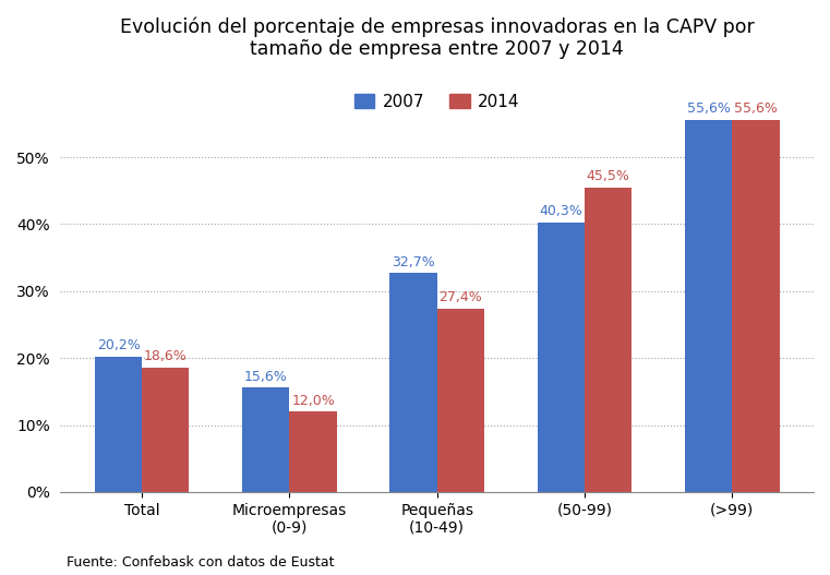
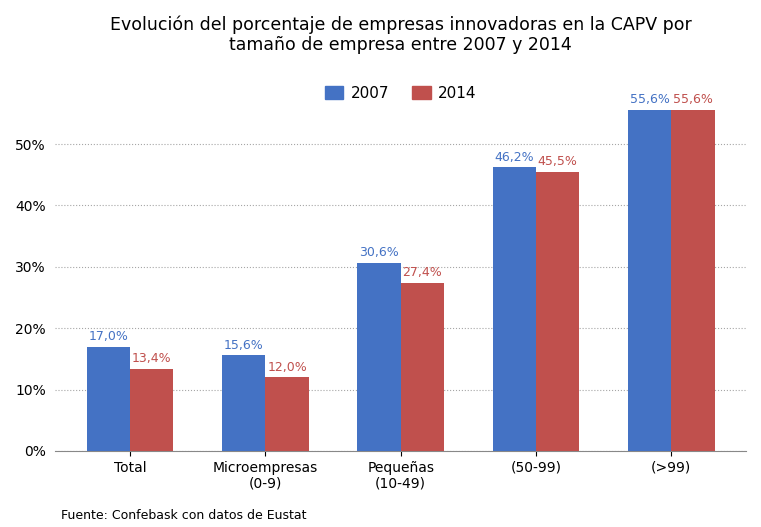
2007/Total: 20,2% -> 17,0%
2014/Total: 18,6% -> 13,4%
2007/Pequeñas (10-49): 32,7% -> 30,6%
2007/(50-99): 40,3% -> 46,2%
